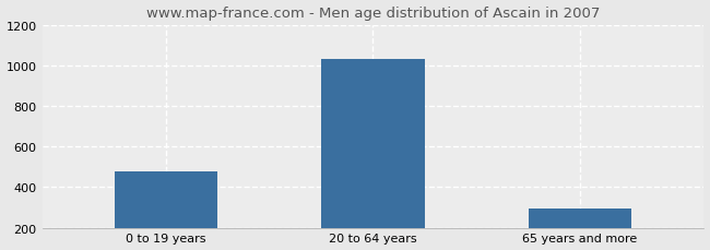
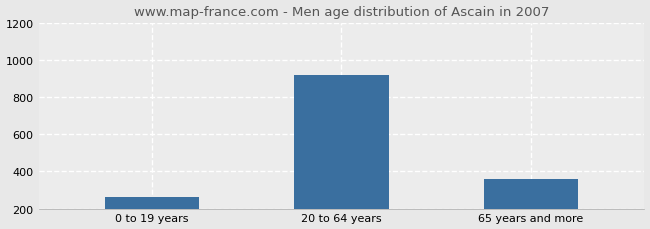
0 to 19 years: 480 -> 260
20 to 64 years: 1030 -> 920
65 years and more: 300 -> 360
